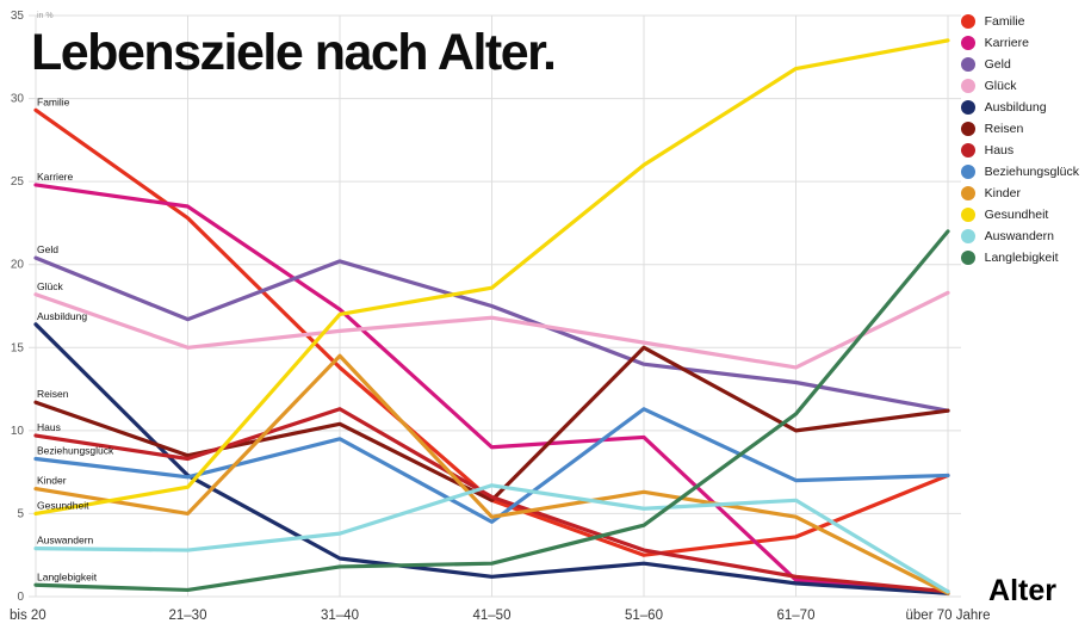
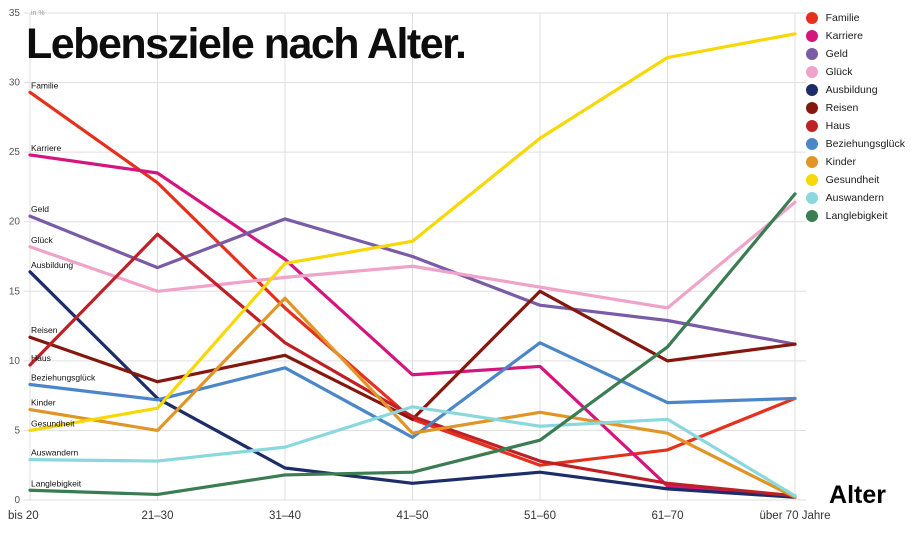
Haus/21–30: 8.3 -> 19.1
Glück/über 70 Jahre: 18.3 -> 21.4
